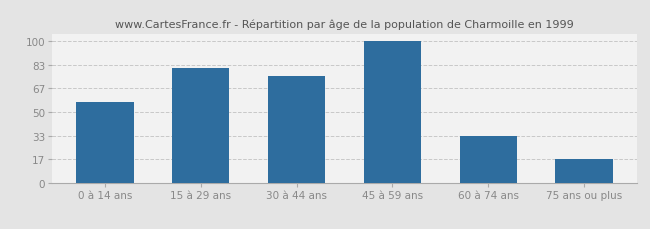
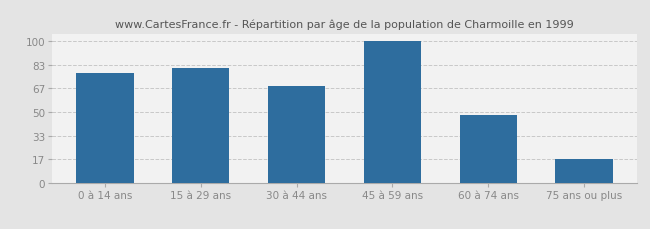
0 à 14 ans: 57 -> 77
30 à 44 ans: 75 -> 68
60 à 74 ans: 33 -> 48
